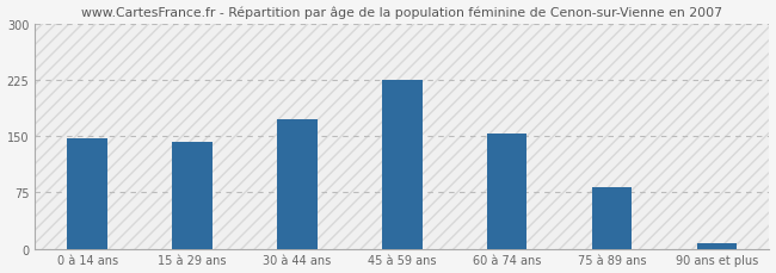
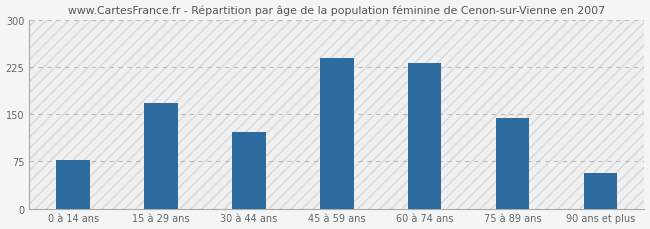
0 à 14 ans: 147 -> 78
15 à 29 ans: 142 -> 168
30 à 44 ans: 172 -> 122
45 à 59 ans: 226 -> 240
60 à 74 ans: 154 -> 232
75 à 89 ans: 82 -> 144
90 ans et plus: 8 -> 56
